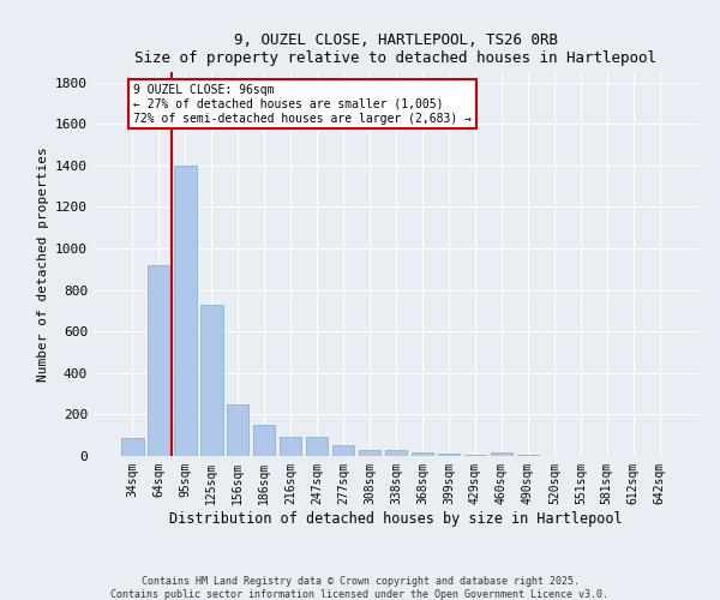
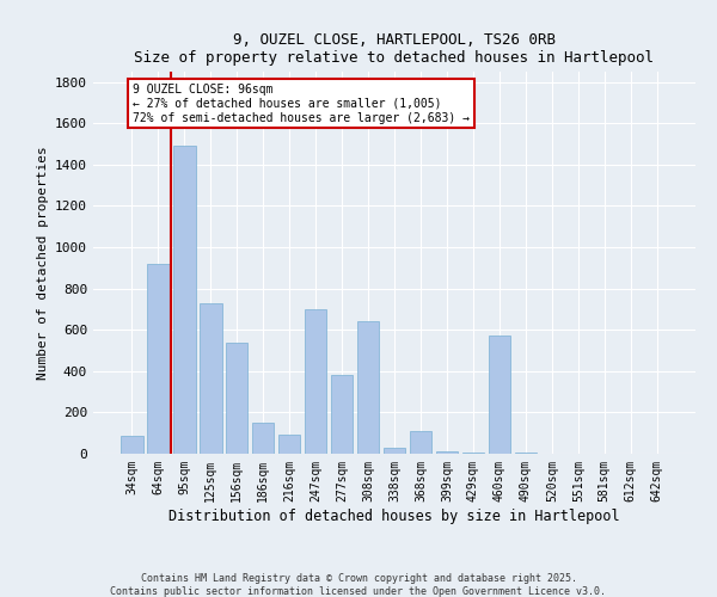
95sqm: 1400 -> 1490
156sqm: 250 -> 540
247sqm: 90 -> 700
277sqm: 50 -> 380
308sqm: 30 -> 640
368sqm: 20 -> 110
460sqm: 20 -> 570
